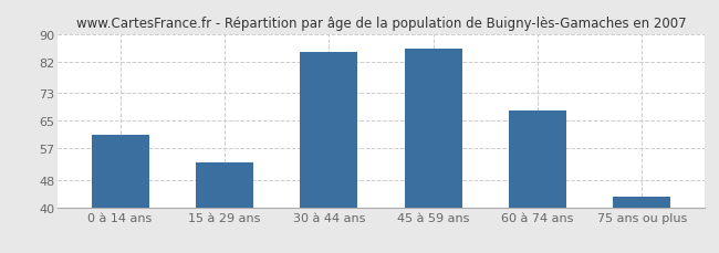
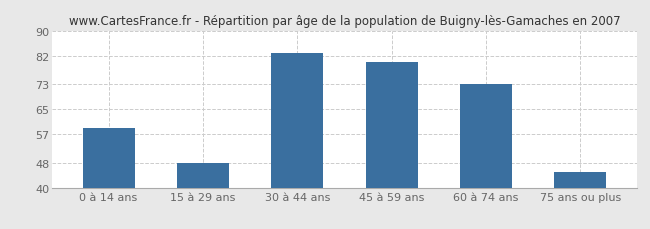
0 à 14 ans: 61 -> 59
15 à 29 ans: 53 -> 48
30 à 44 ans: 85 -> 83
45 à 59 ans: 86 -> 80
60 à 74 ans: 68 -> 73
75 ans ou plus: 43 -> 45
